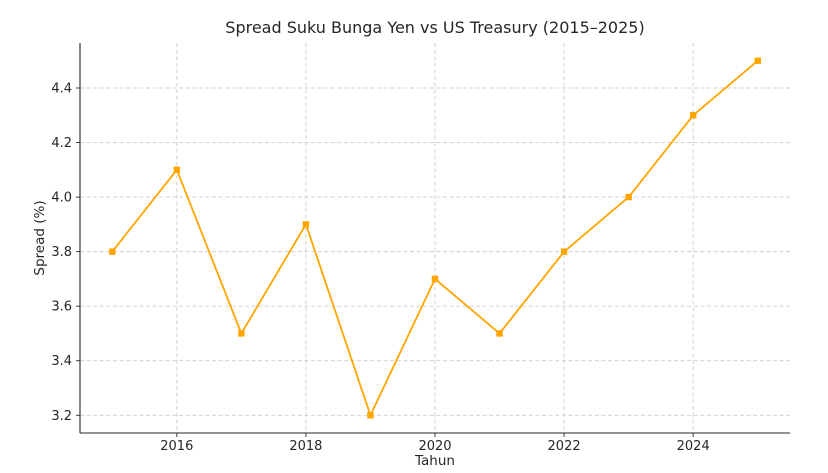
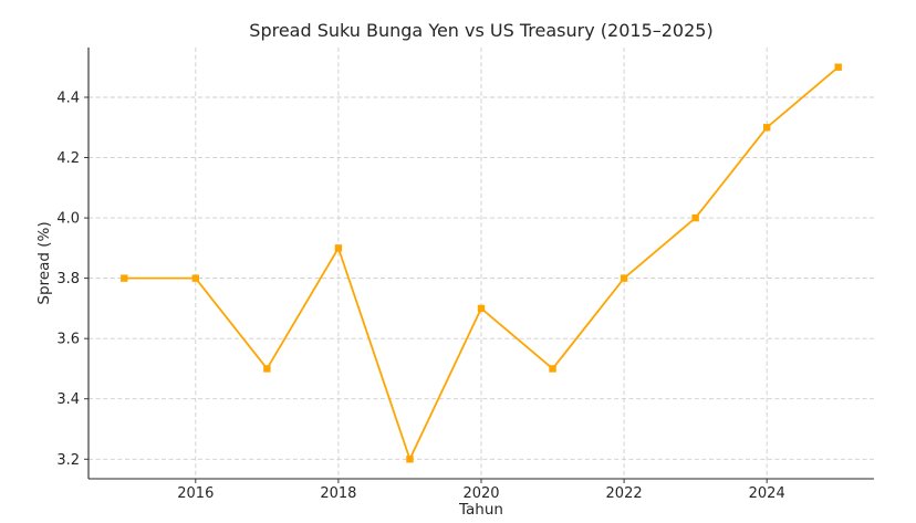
2016: 4.1 -> 3.8
